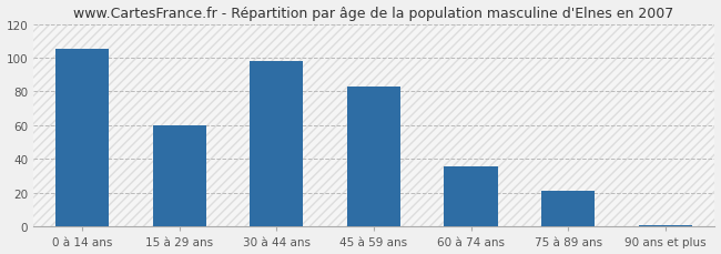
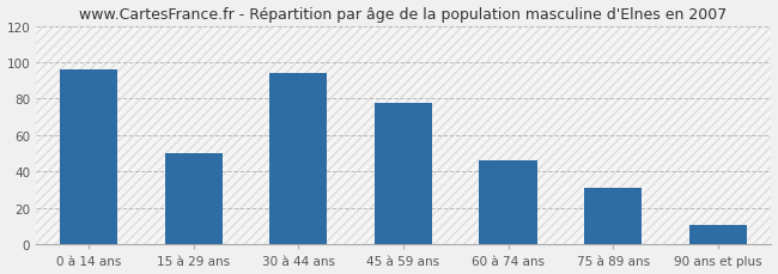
0 à 14 ans: 105 -> 96
15 à 29 ans: 60 -> 50
30 à 44 ans: 98 -> 94
45 à 59 ans: 83 -> 78
60 à 74 ans: 36 -> 46
75 à 89 ans: 21 -> 31
90 ans et plus: 1 -> 11
